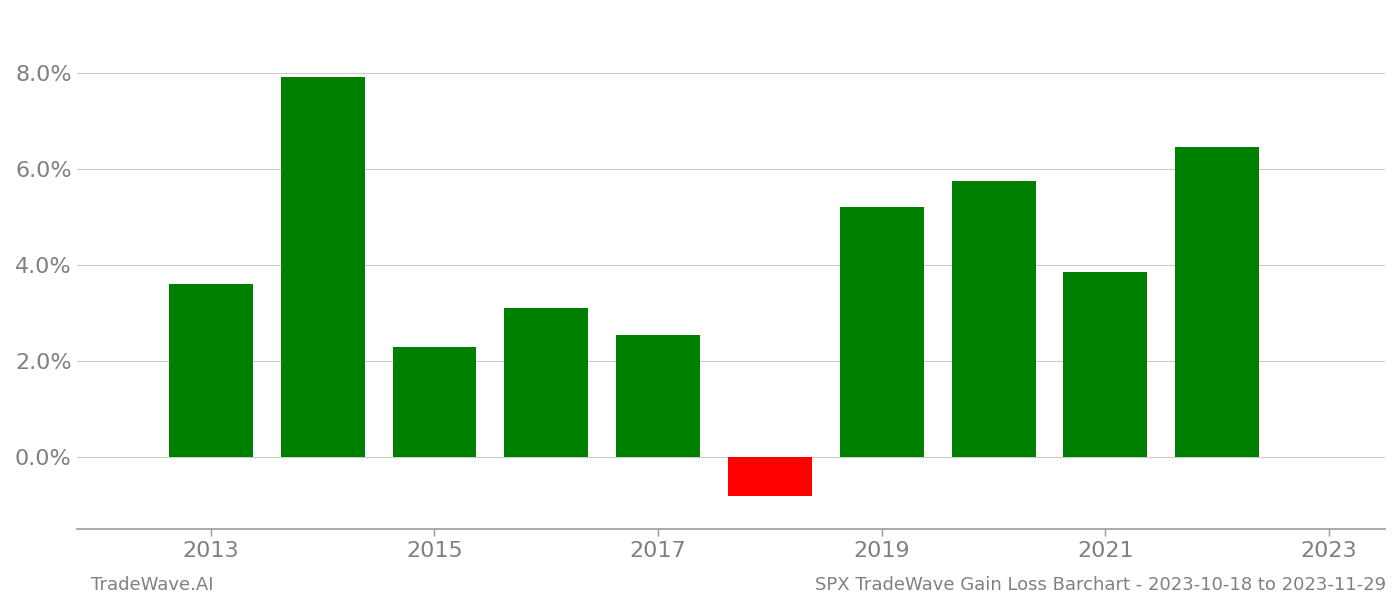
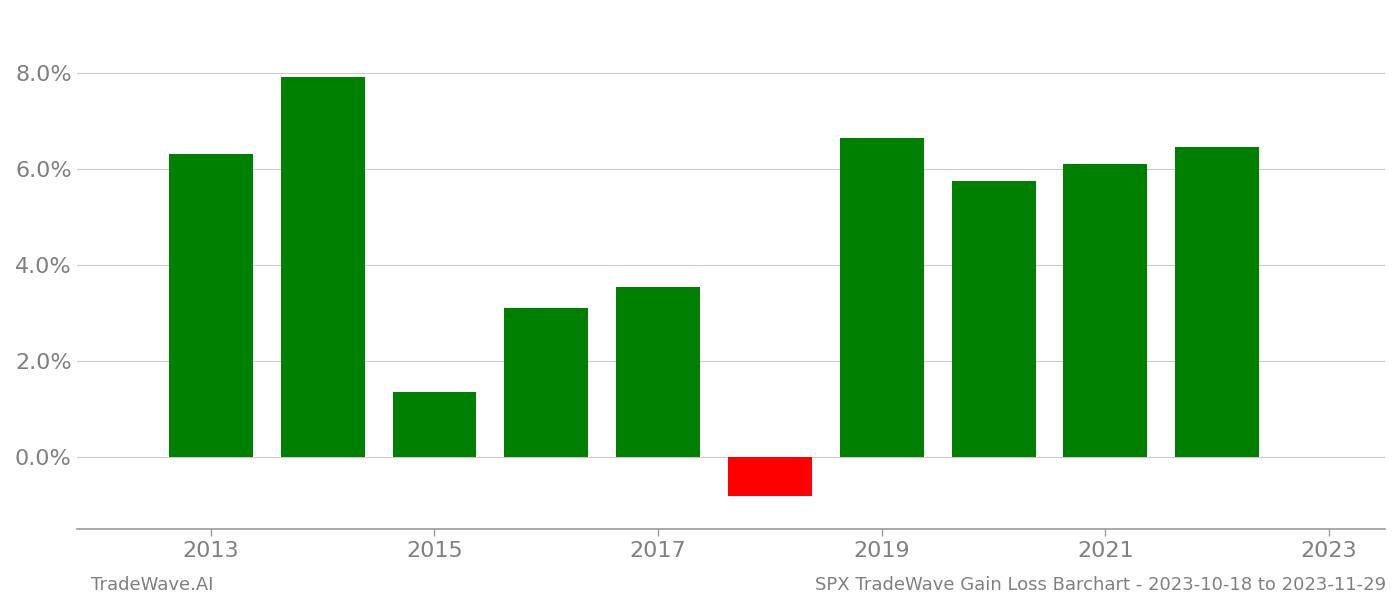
2013: 3.60% -> 6.30%
2015: 2.30% -> 1.35%
2017: 2.55% -> 3.55%
2019: 5.20% -> 6.65%
2021: 3.85% -> 6.10%
